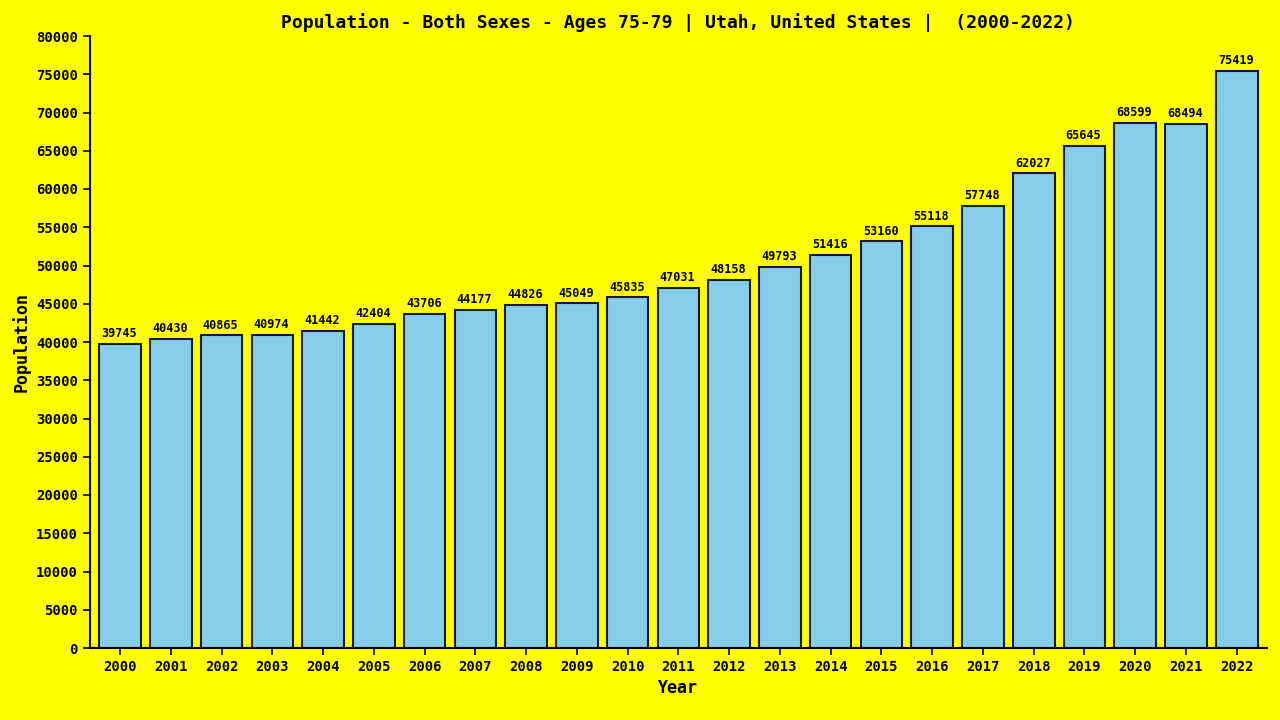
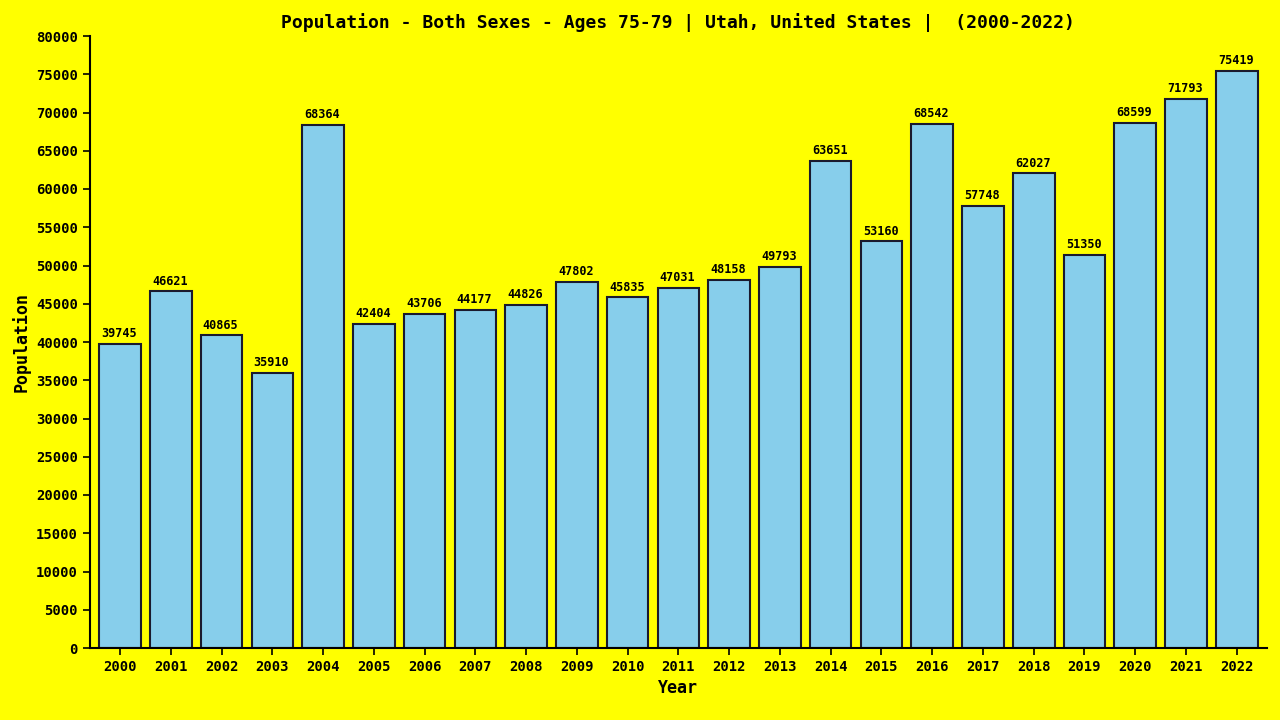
2001: 40430 -> 46621
2003: 40974 -> 35910
2004: 41442 -> 68364
2009: 45049 -> 47802
2014: 51416 -> 63651
2016: 55118 -> 68542
2019: 65645 -> 51350
2021: 68494 -> 71793
